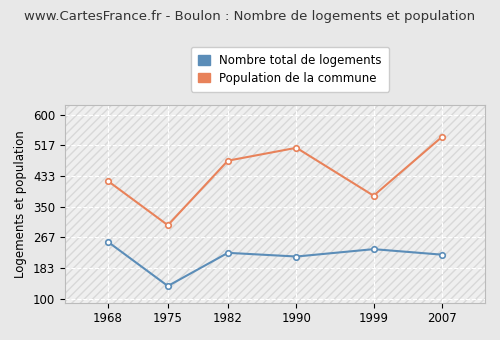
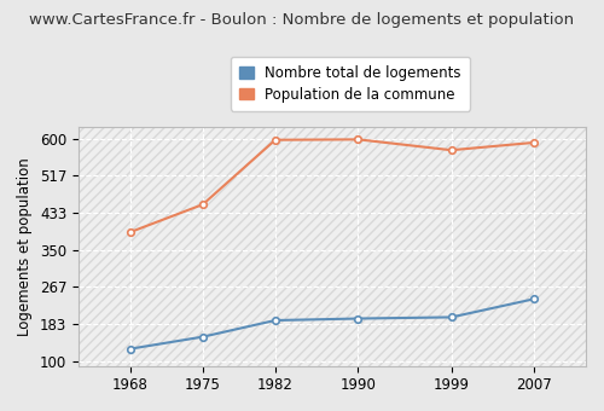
Nombre total de logements/1968: 255 -> 128
Population de la commune/1968: 420 -> 390
Nombre total de logements/1975: 135 -> 155
Population de la commune/1975: 300 -> 452
Nombre total de logements/1982: 225 -> 192
Population de la commune/1982: 475 -> 597
Nombre total de logements/1990: 215 -> 196
Population de la commune/1990: 510 -> 598
Nombre total de logements/1999: 235 -> 199
Population de la commune/1999: 380 -> 574
Nombre total de logements/2007: 220 -> 240
Population de la commune/2007: 540 -> 591
